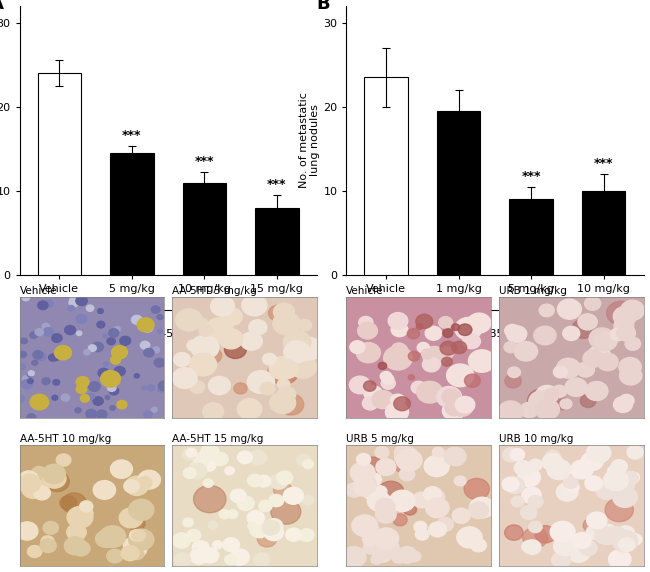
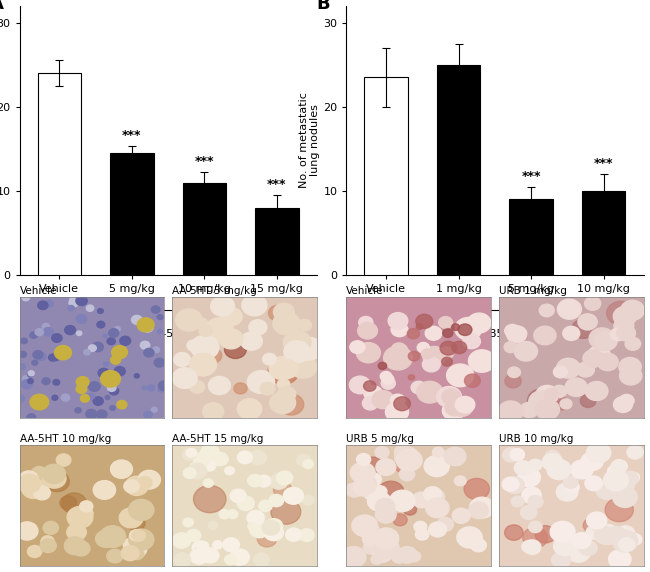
1 mg/kg: 19.5 -> 25.0
